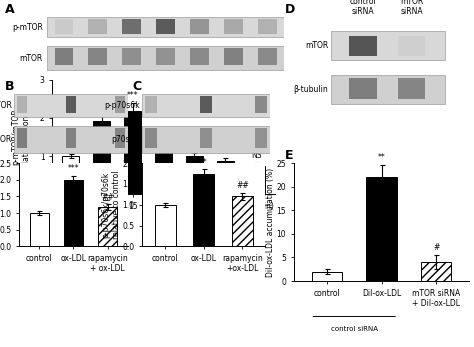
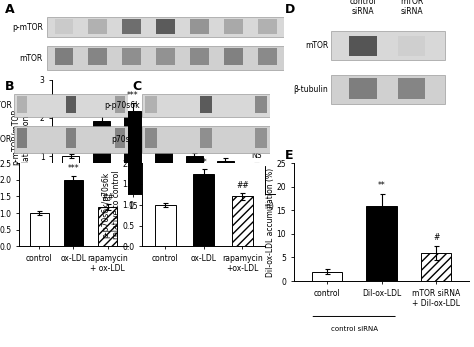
DiI-ox-LDL: 22 -> 16
mTOR siRNA + DiI-ox-LDL: 4 -> 6
